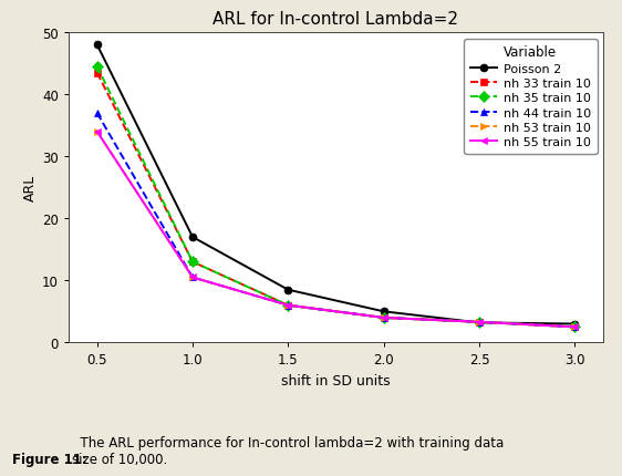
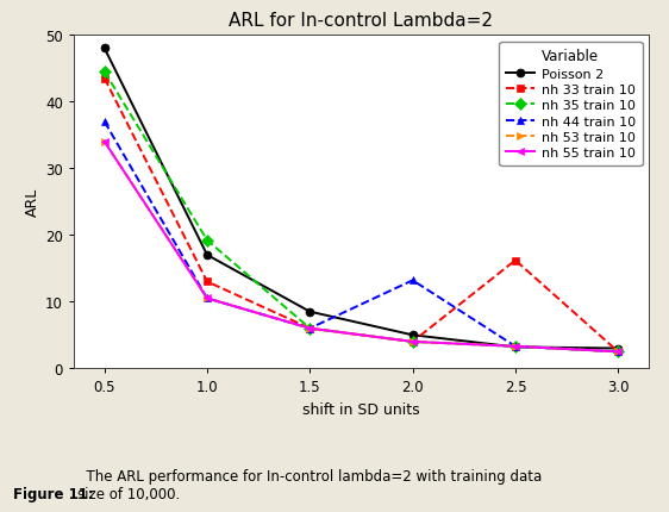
nh 35 train 10/1.0: 13.0 -> 19.2
nh 44 train 10/2.0: 4.0 -> 13.2
nh 33 train 10/2.5: 3.3 -> 16.2
